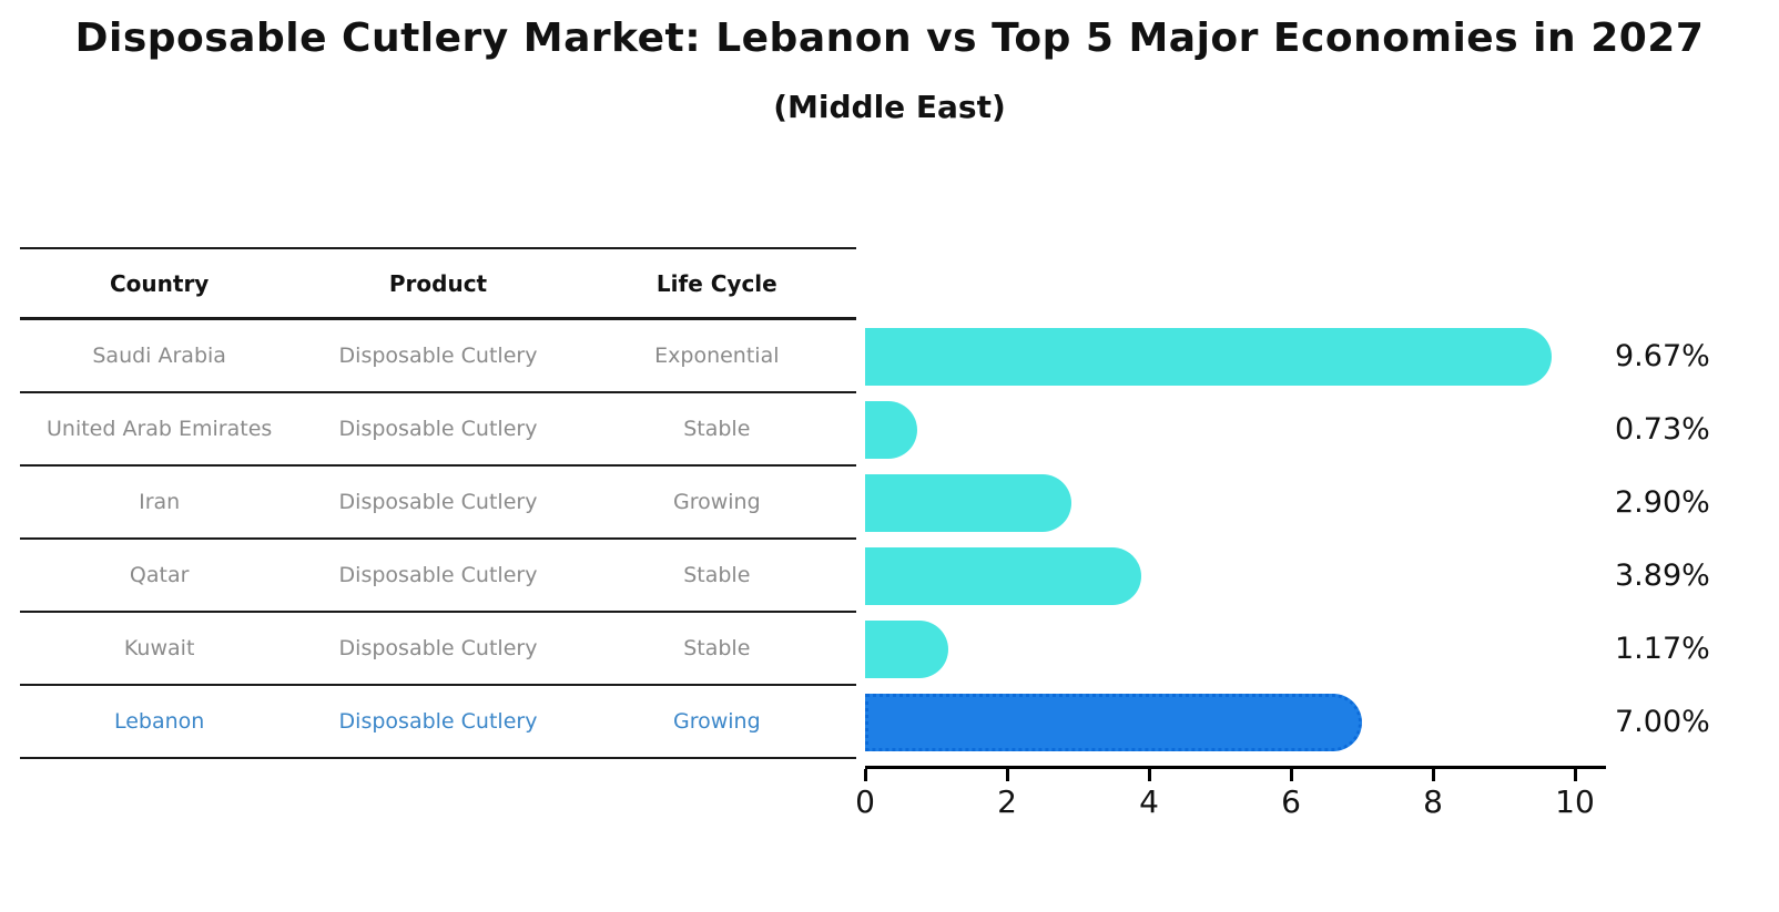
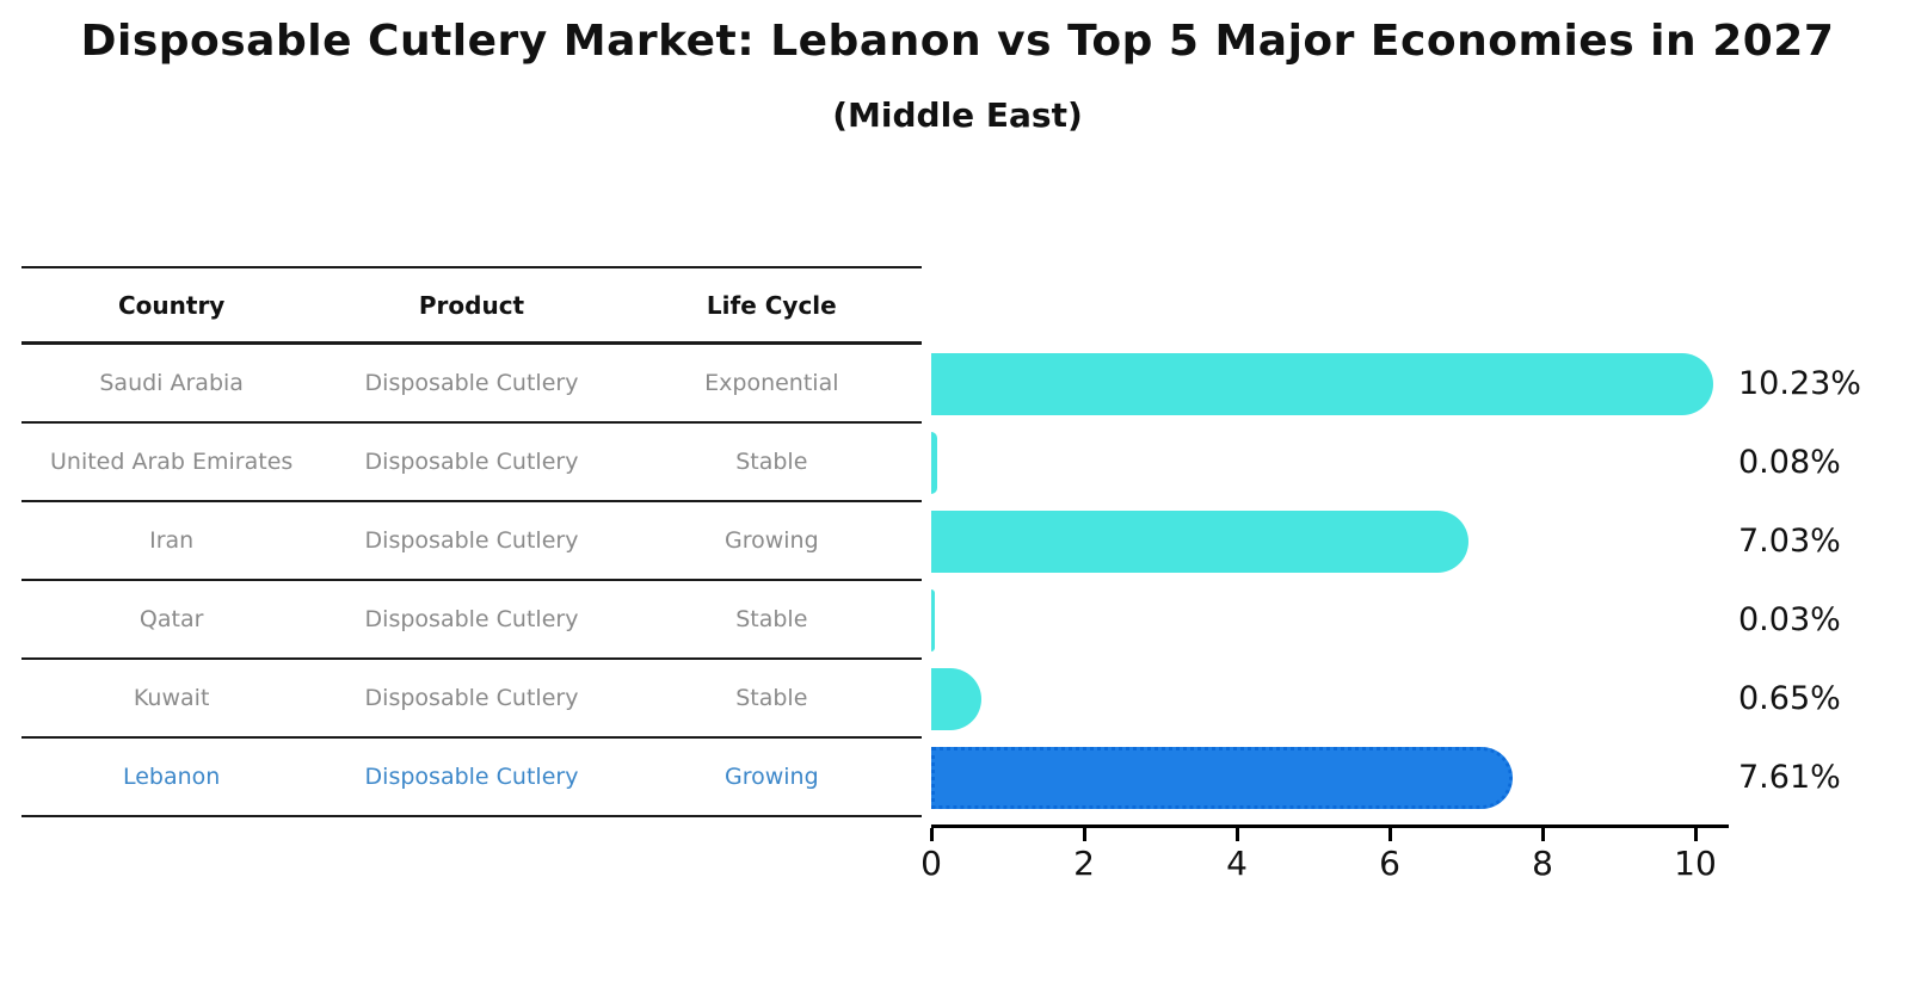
Saudi Arabia: 9.67% -> 10.23%
United Arab Emirates: 0.73% -> 0.08%
Iran: 2.90% -> 7.03%
Qatar: 3.89% -> 0.03%
Kuwait: 1.17% -> 0.65%
Lebanon: 7.00% -> 7.61%
